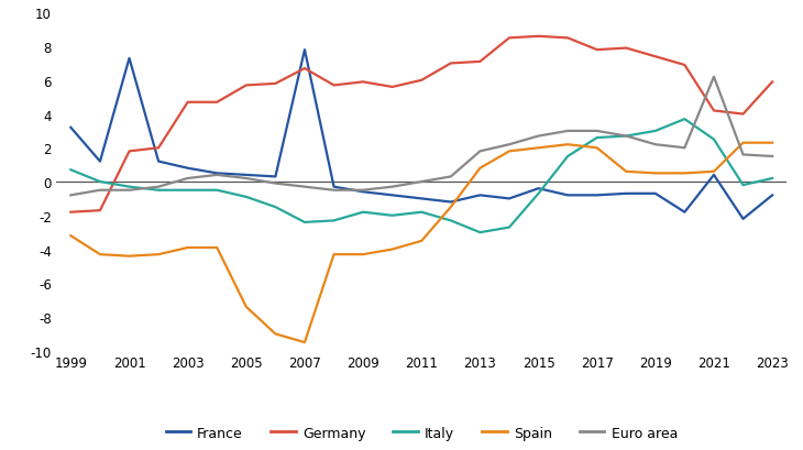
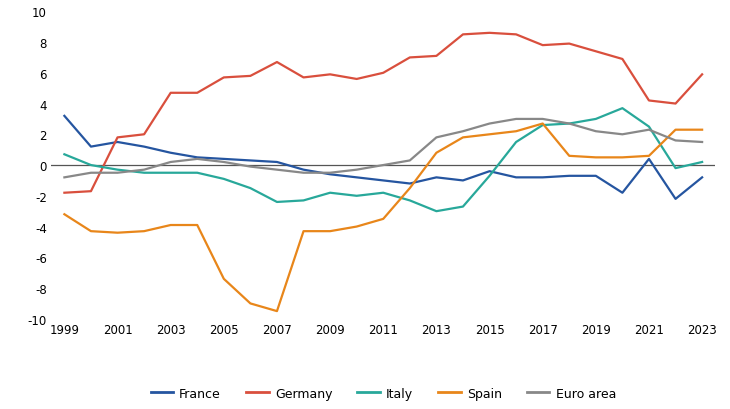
France/2001: 7.3 -> 1.5
France/2007: 7.8 -> 0.2
Spain/2017: 2.0 -> 2.7
Euro area/2021: 6.2 -> 2.3
